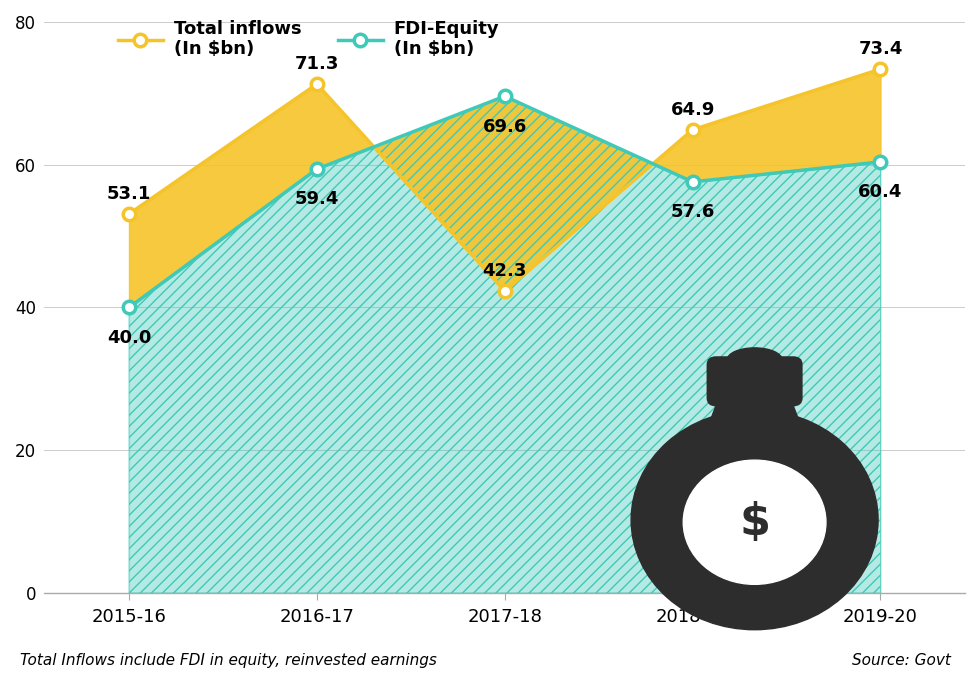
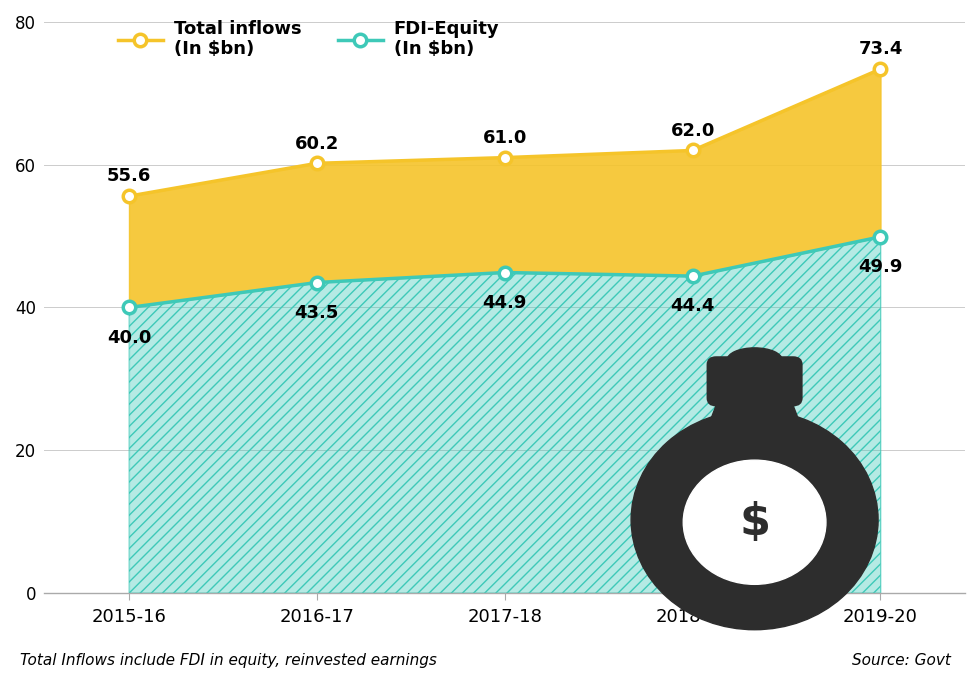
Total inflows (In $bn)/2015-16: 53.1 -> 55.6
Total inflows (In $bn)/2016-17: 71.3 -> 60.2
FDI-Equity (In $bn)/2016-17: 59.4 -> 43.5
Total inflows (In $bn)/2017-18: 42.3 -> 61.0
FDI-Equity (In $bn)/2017-18: 69.6 -> 44.9
Total inflows (In $bn)/2018-19: 64.9 -> 62.0
FDI-Equity (In $bn)/2018-19: 57.6 -> 44.4
FDI-Equity (In $bn)/2019-20: 60.4 -> 49.9
